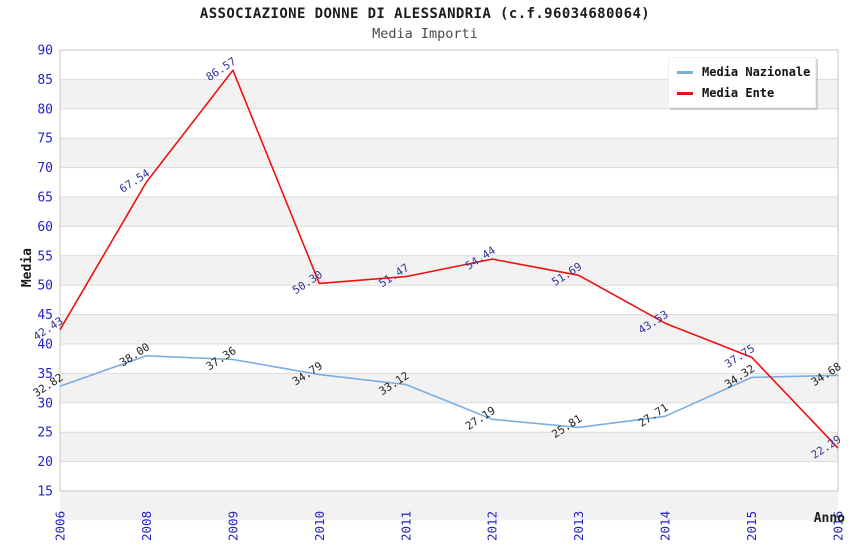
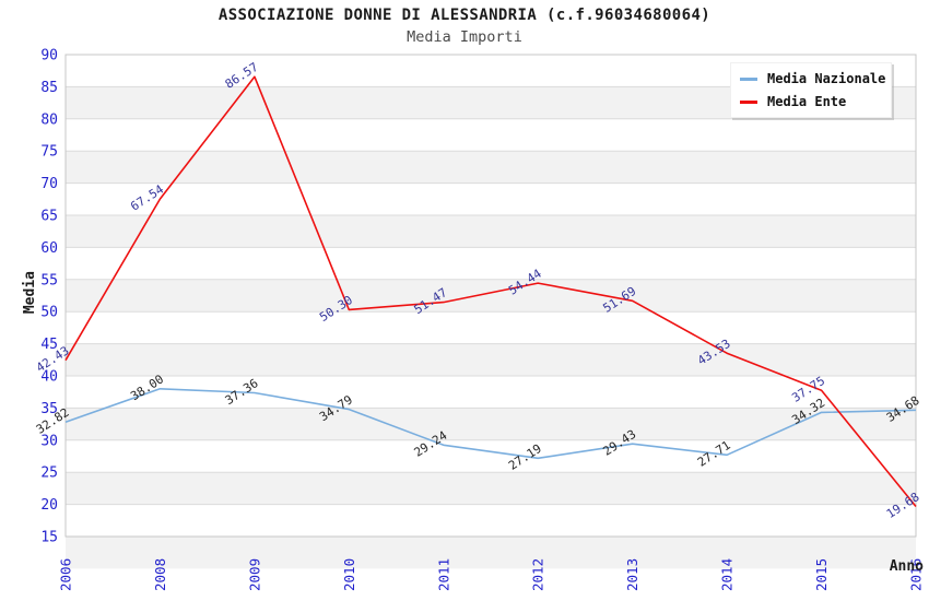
Media Nazionale/2011: 33.12 -> 29.24
Media Nazionale/2013: 25.81 -> 29.43
Media Ente/2016: 22.29 -> 19.68
